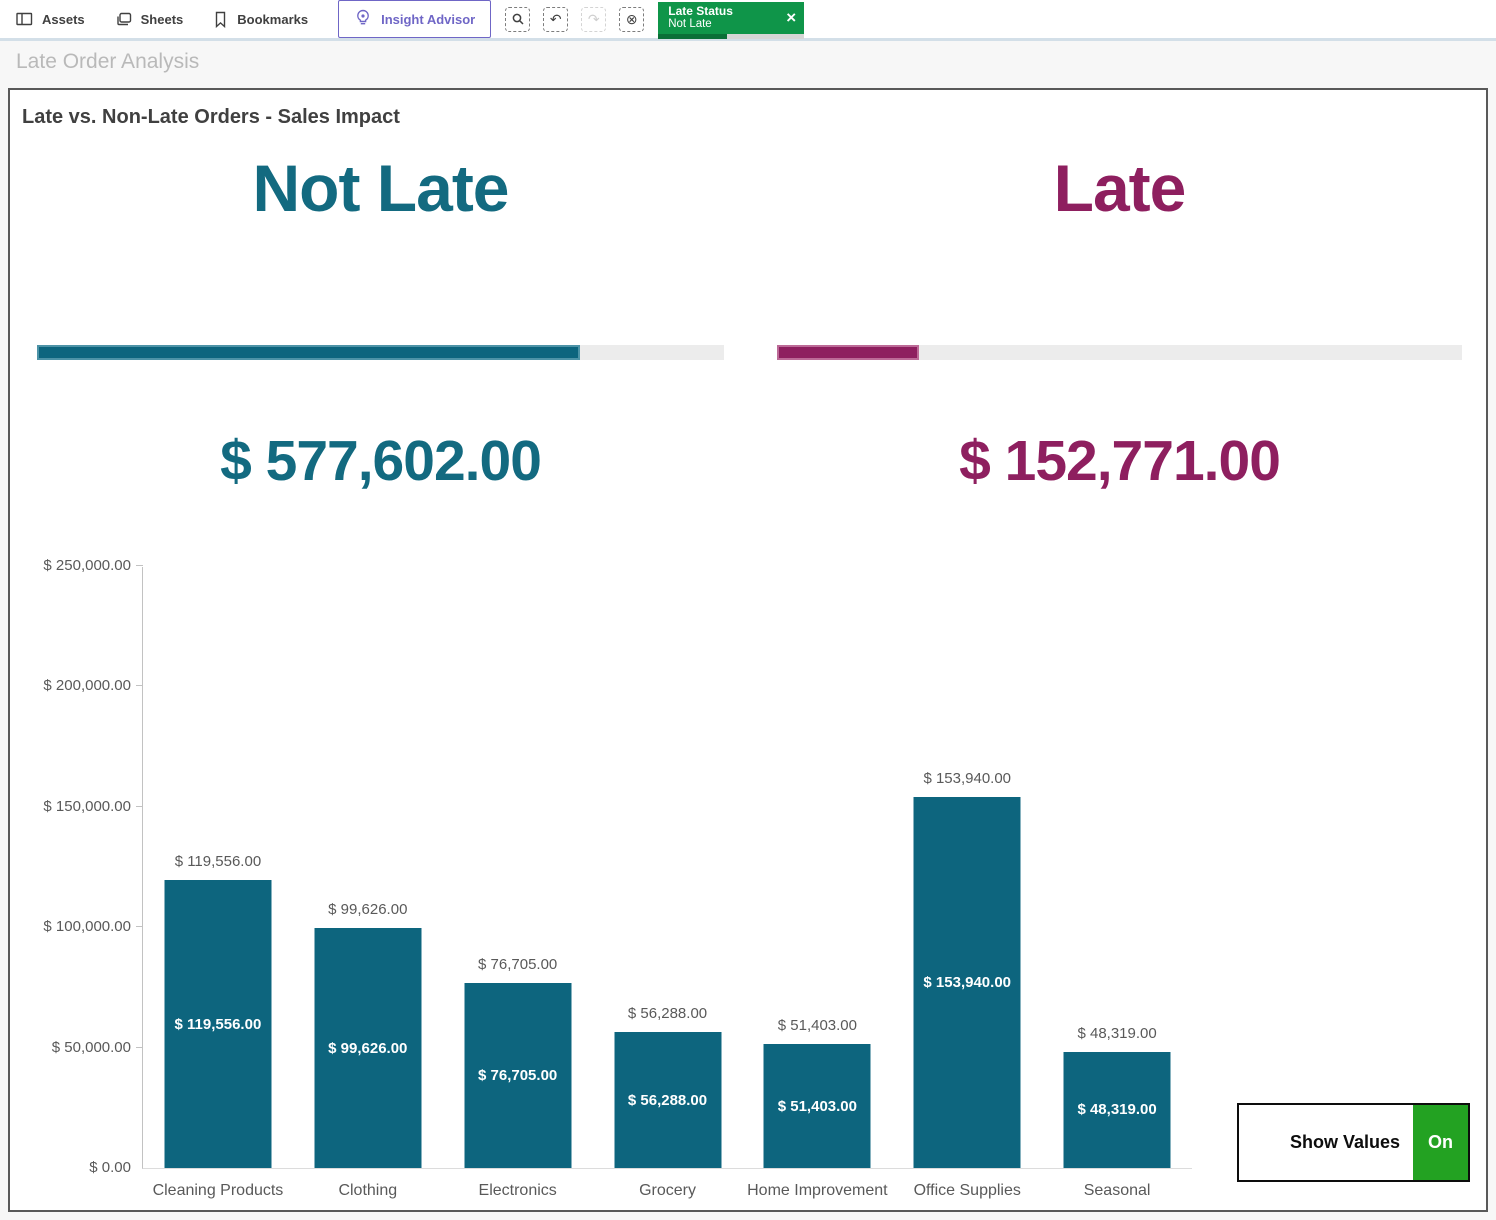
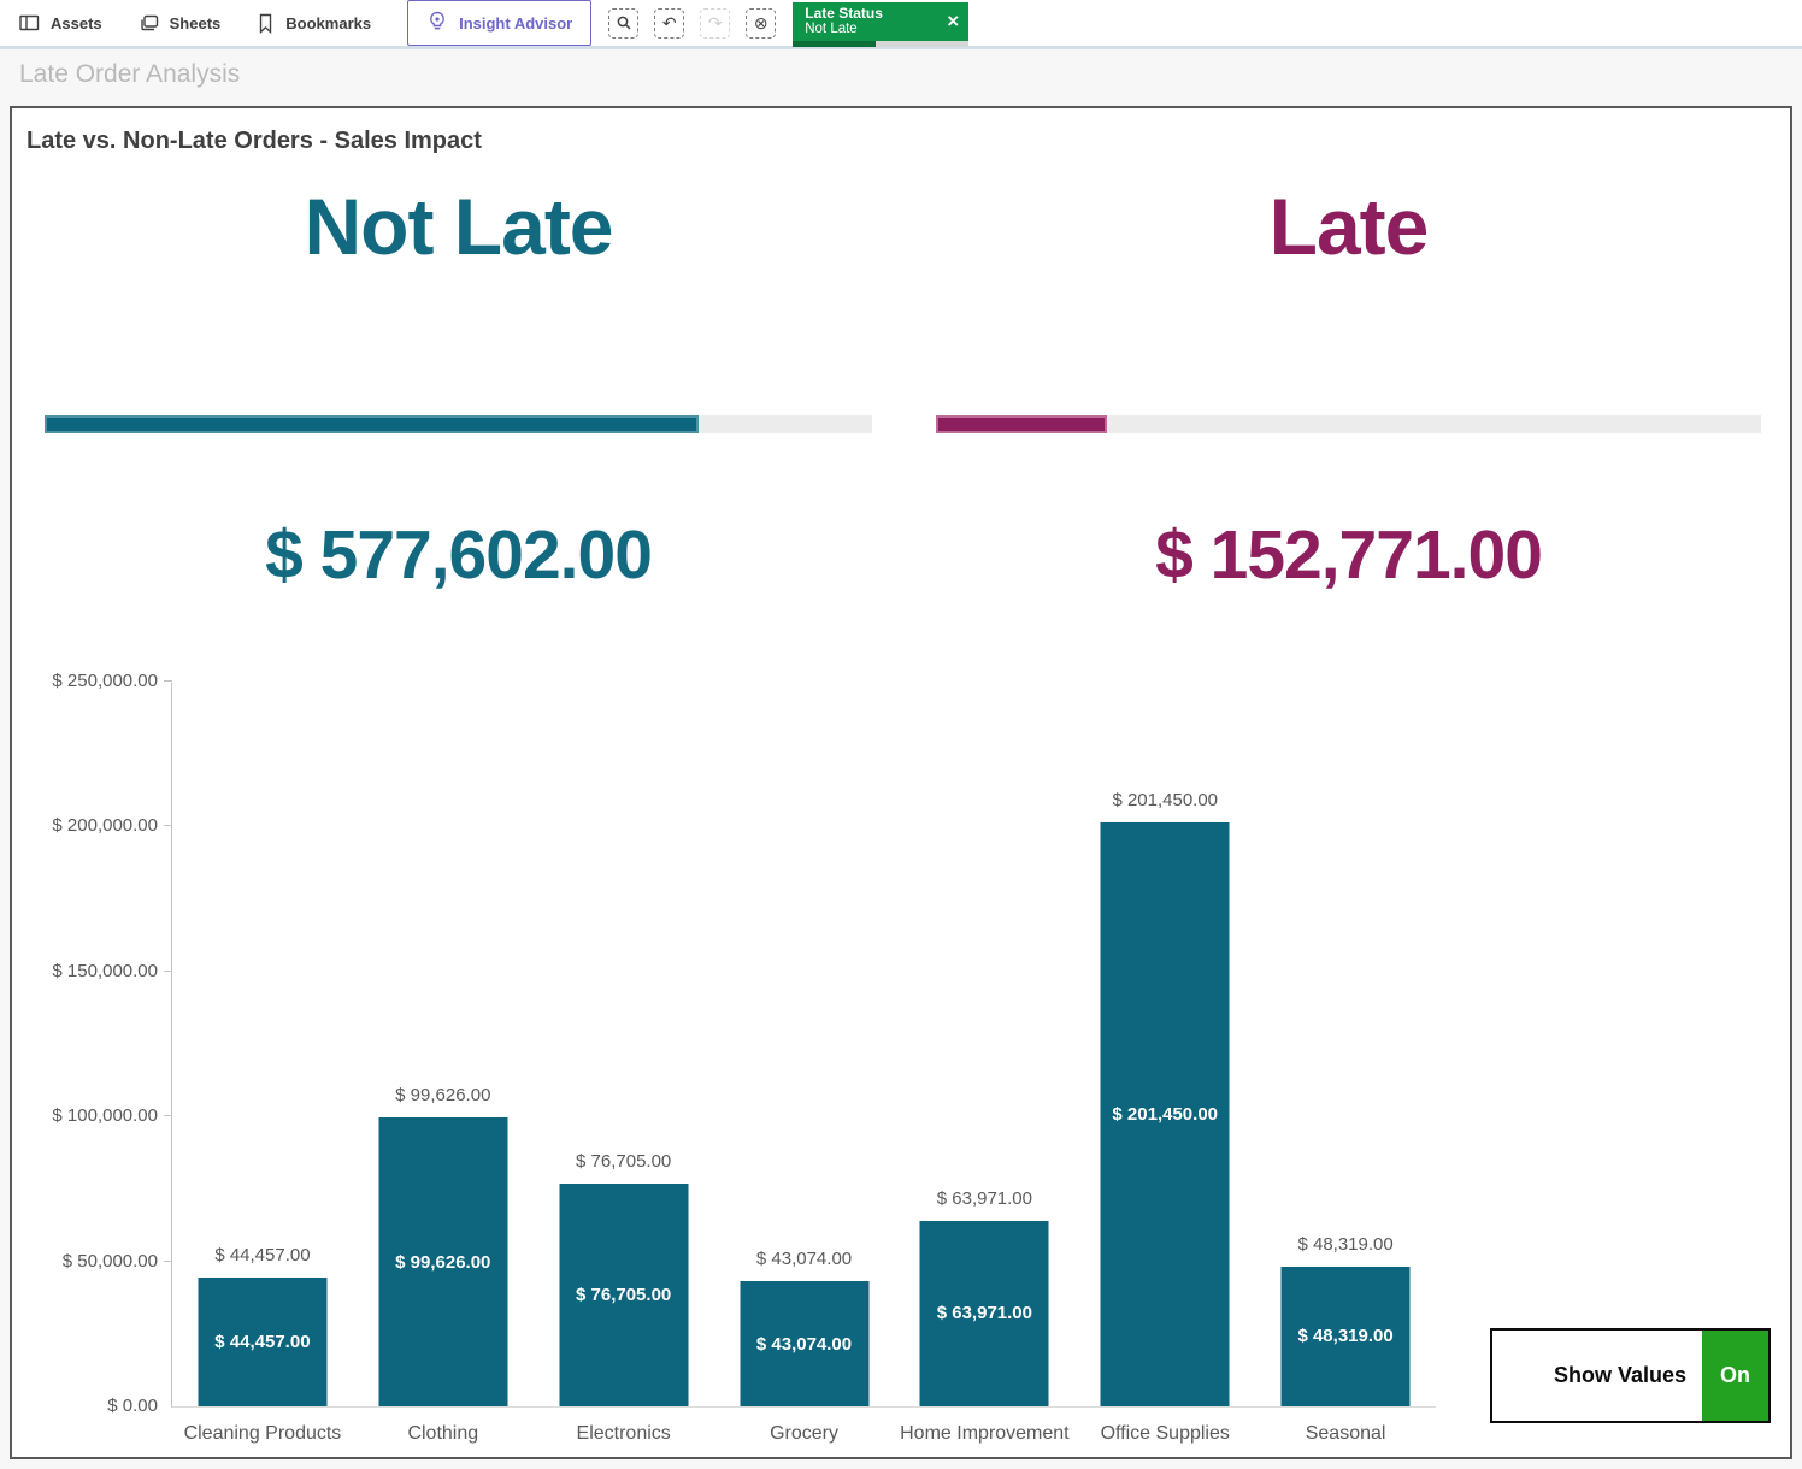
Cleaning Products: 119,556.00 -> 44,457.00
Grocery: 56,288.00 -> 43,074.00
Home Improvement: 51,403.00 -> 63,971.00
Office Supplies: 153,940.00 -> 201,450.00
